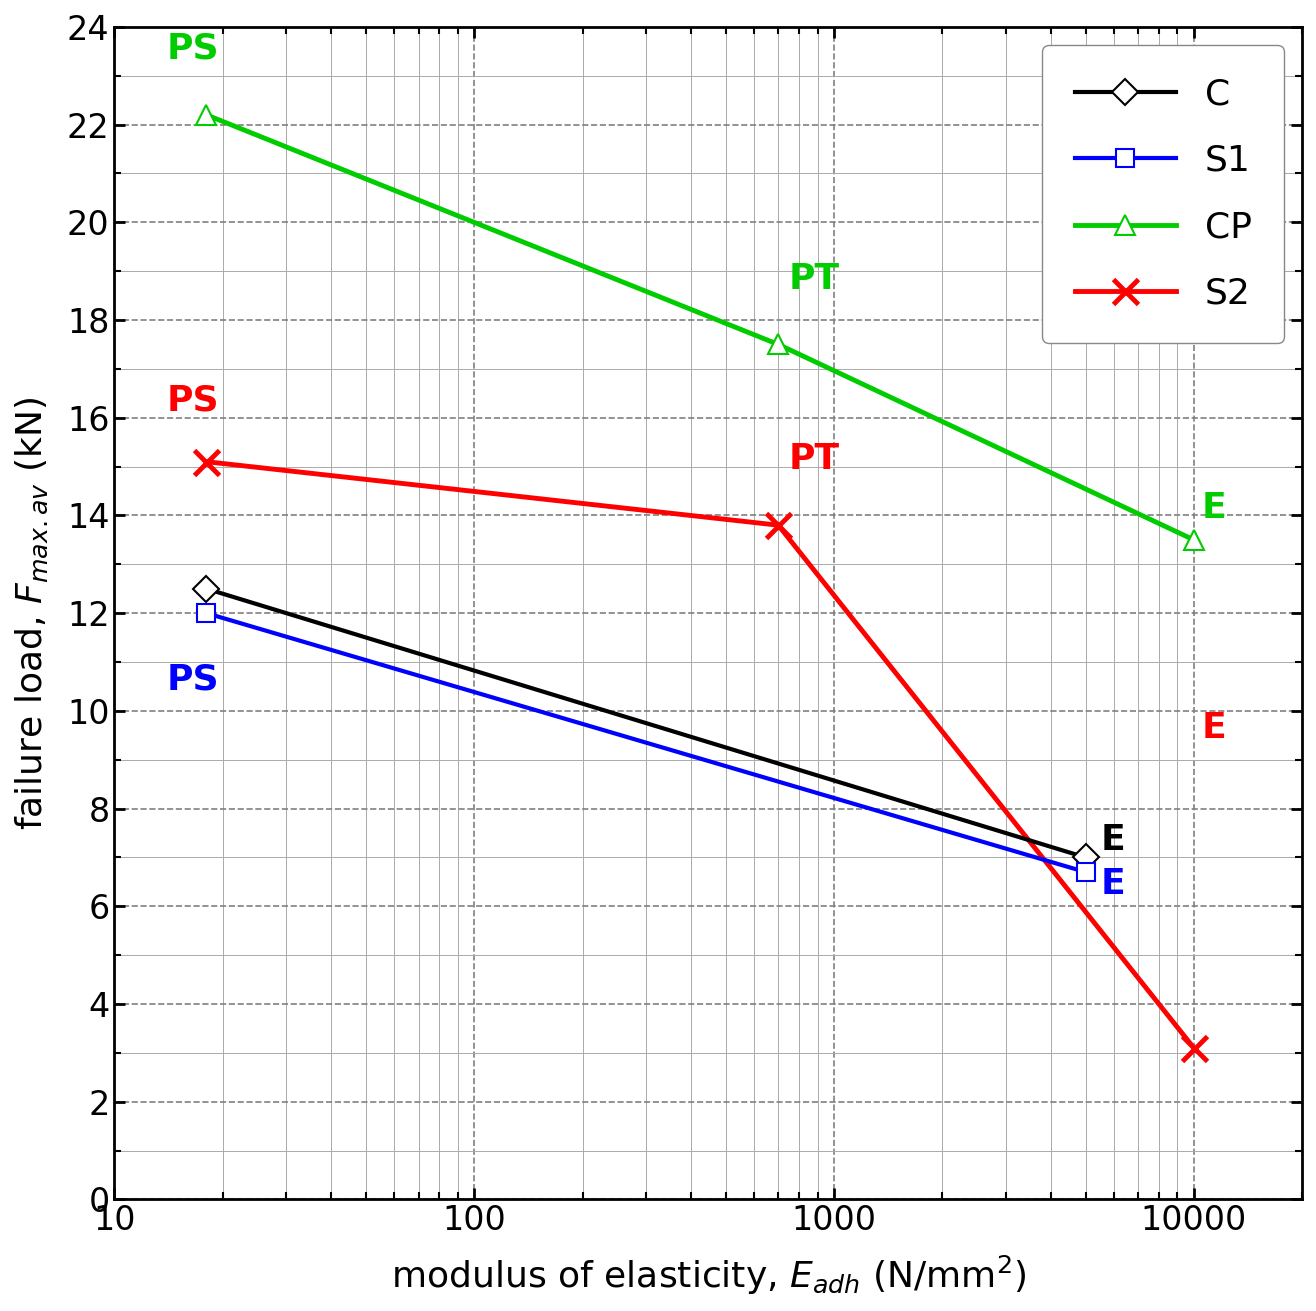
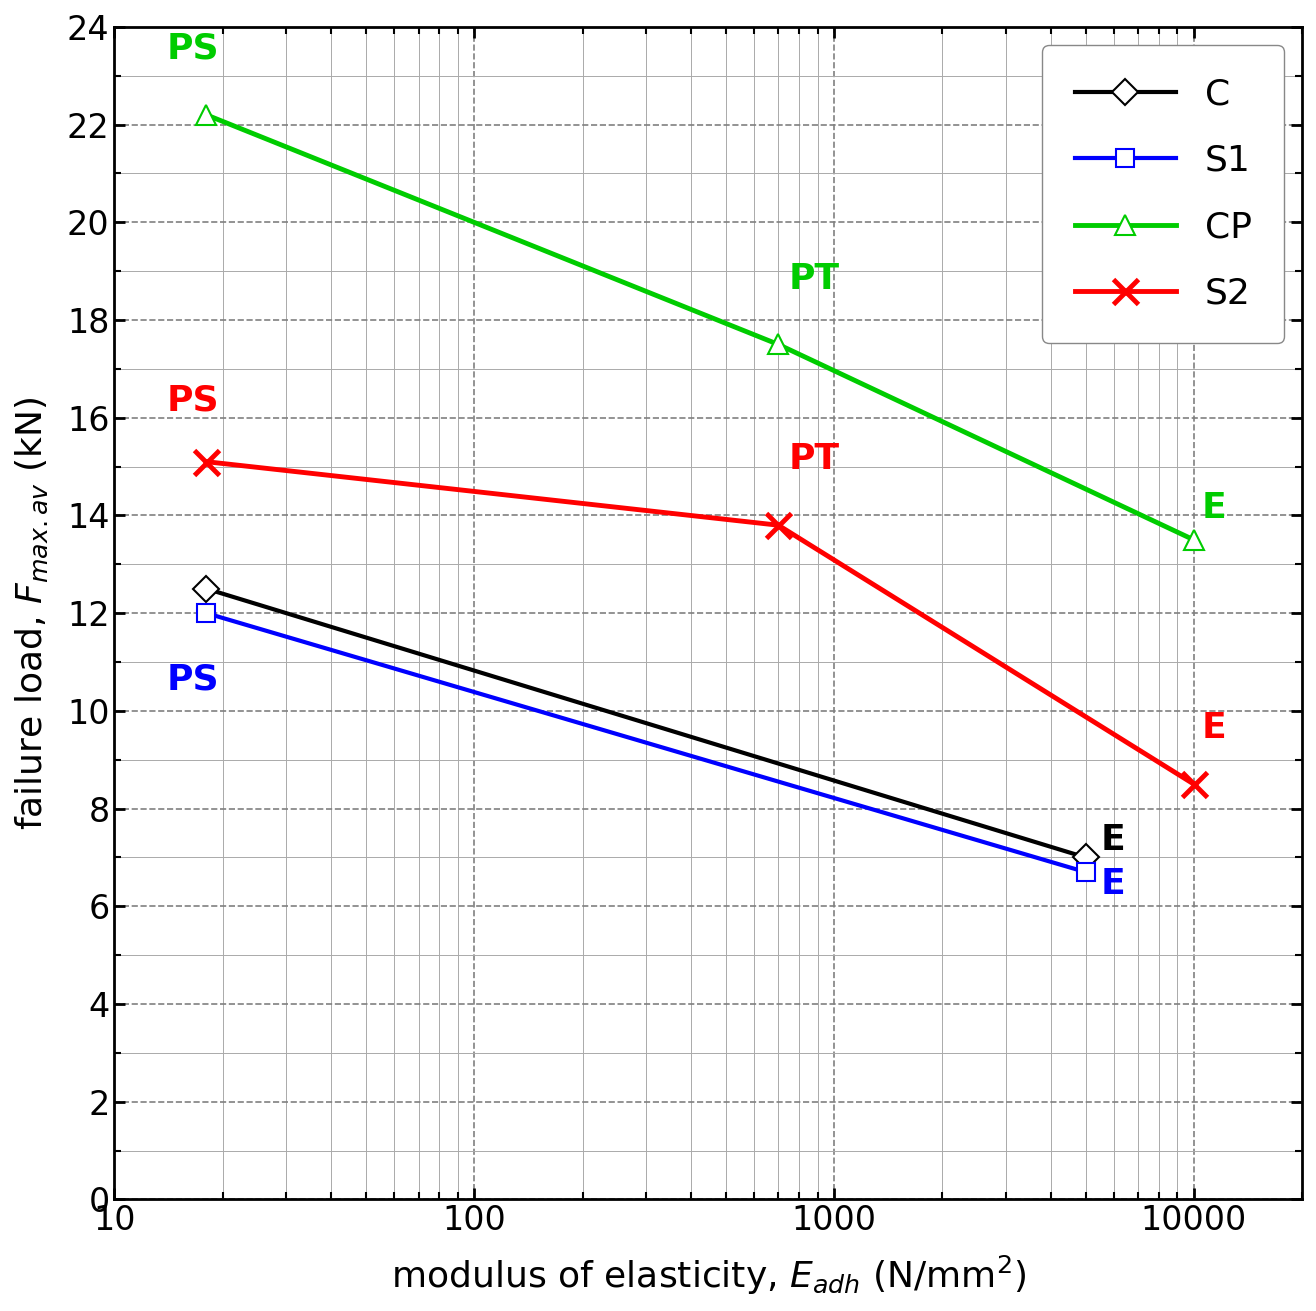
S2/10000: 3.1 -> 8.5
